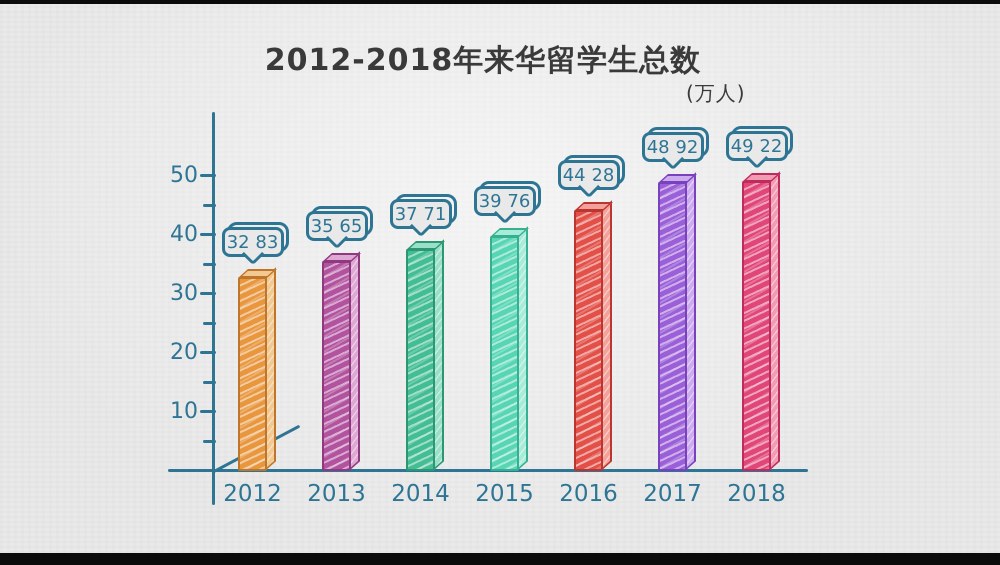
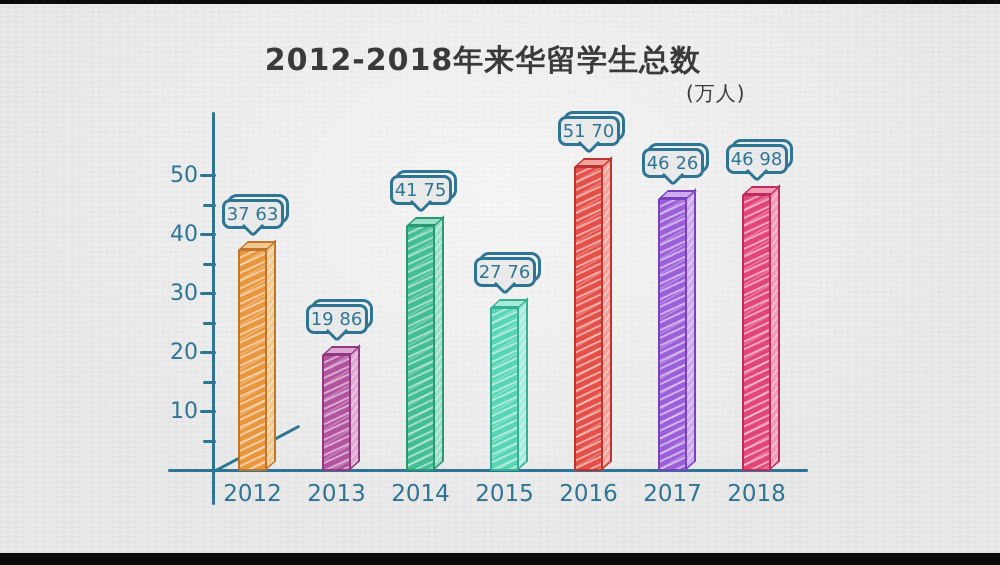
2012: 32.83 -> 37.63
2013: 35.65 -> 19.86
2014: 37.71 -> 41.75
2015: 39.76 -> 27.76
2016: 44.28 -> 51.70
2017: 48.92 -> 46.26
2018: 49.22 -> 46.98
